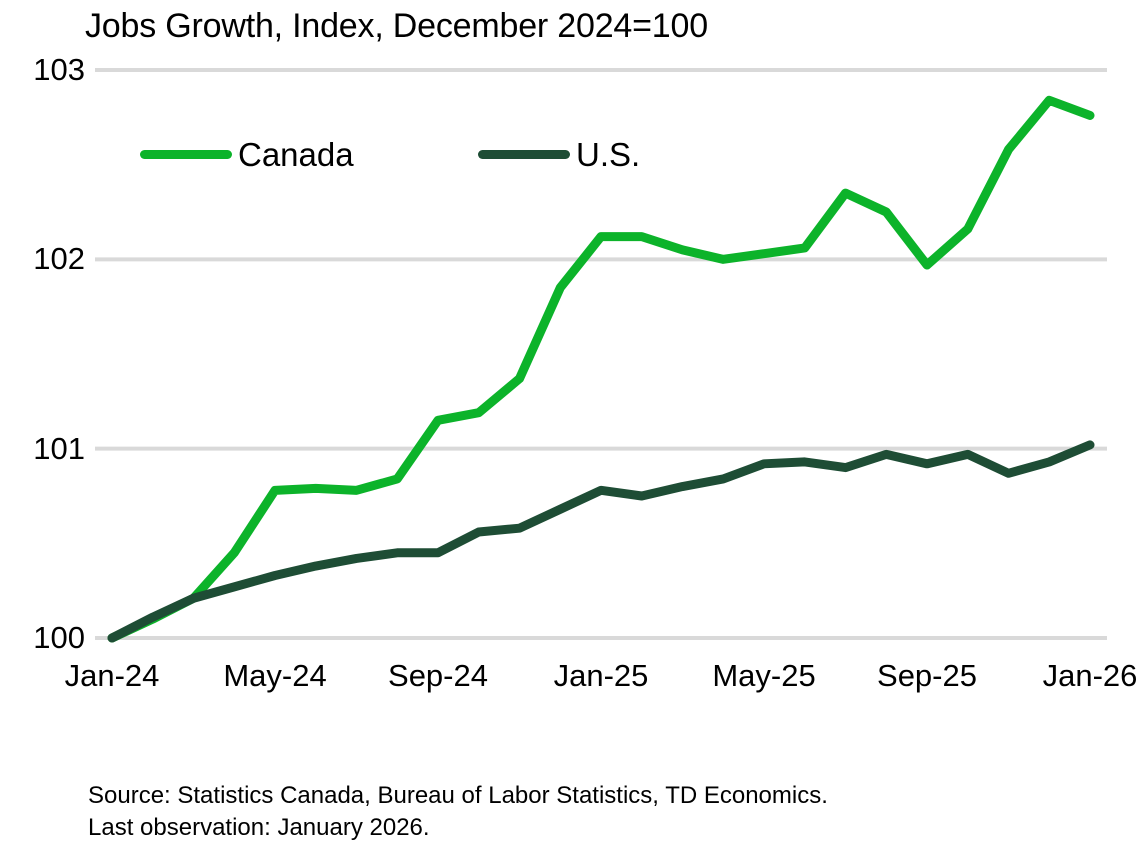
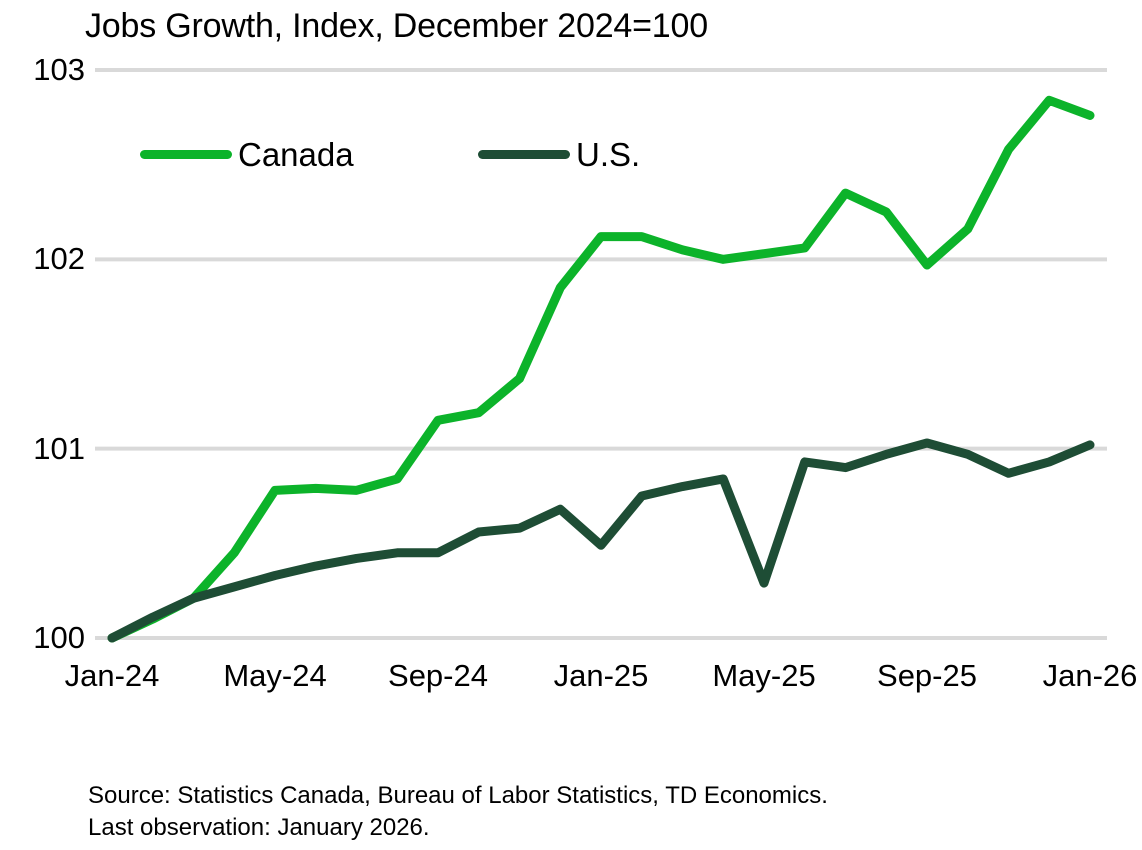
U.S./Jan-25: 100.78 -> 100.49
U.S./May-25: 100.92 -> 100.29
U.S./Sep-25: 100.92 -> 101.03
